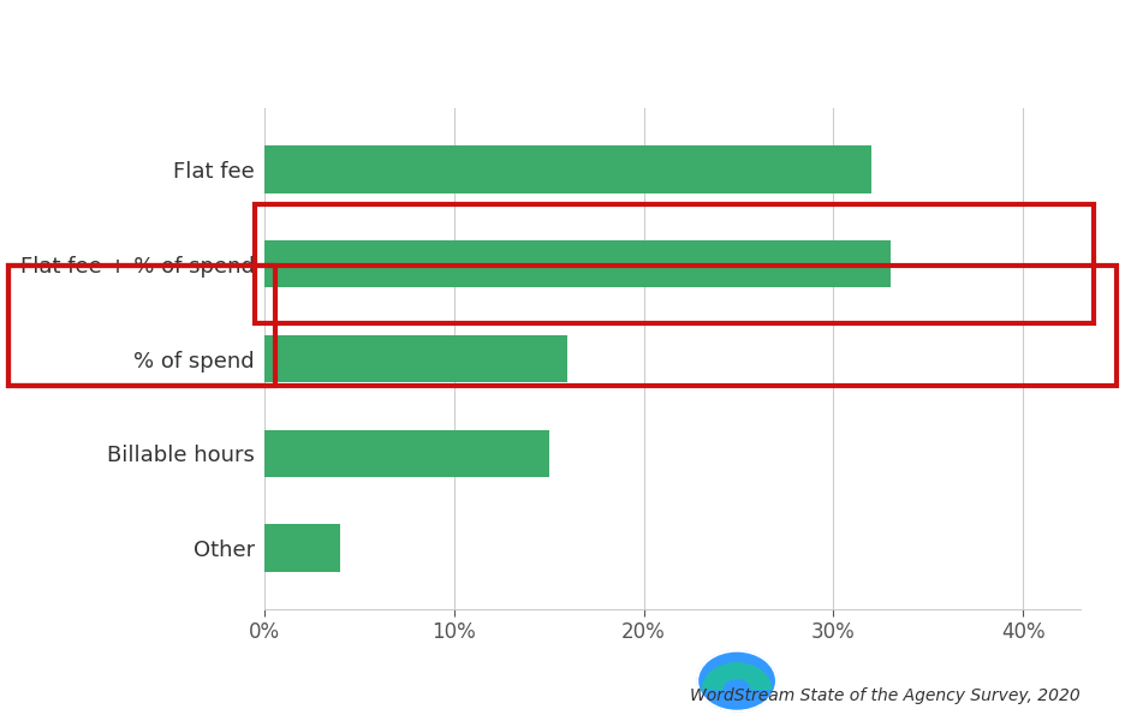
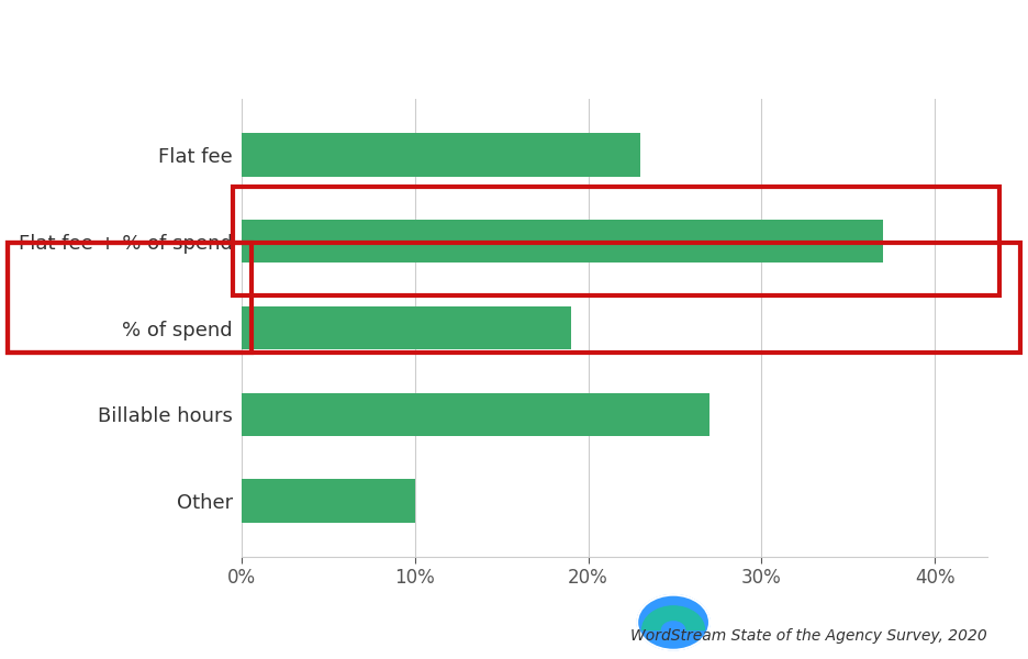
Flat fee: 32% -> 23%
Flat fee + % of spend: 33% -> 37%
% of spend: 16% -> 19%
Billable hours: 15% -> 27%
Other: 4% -> 10%
